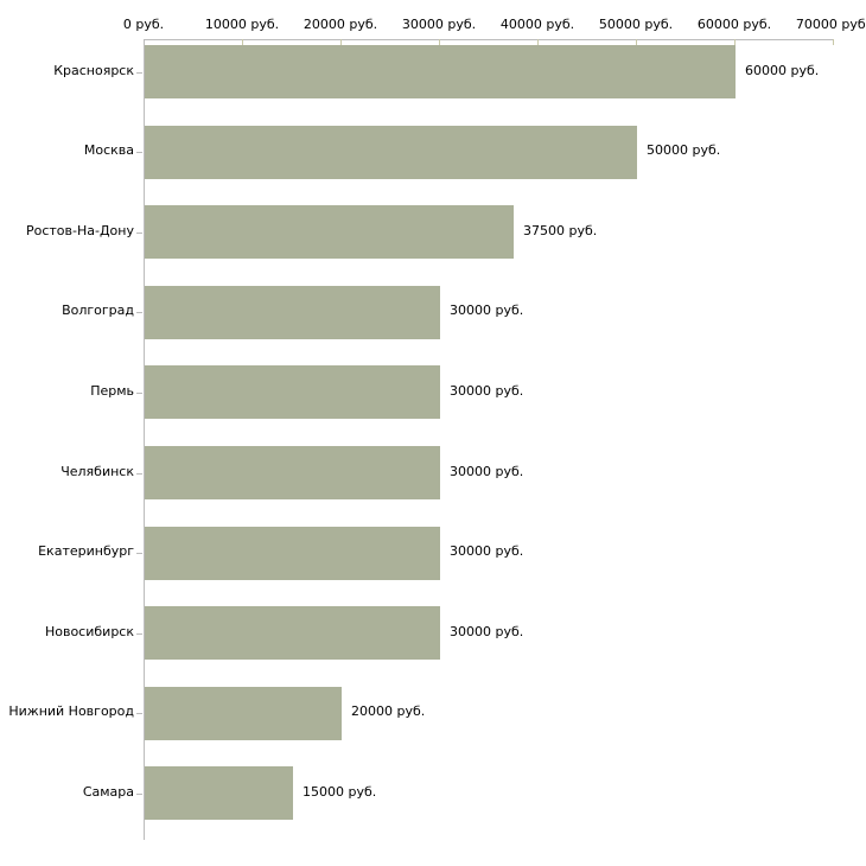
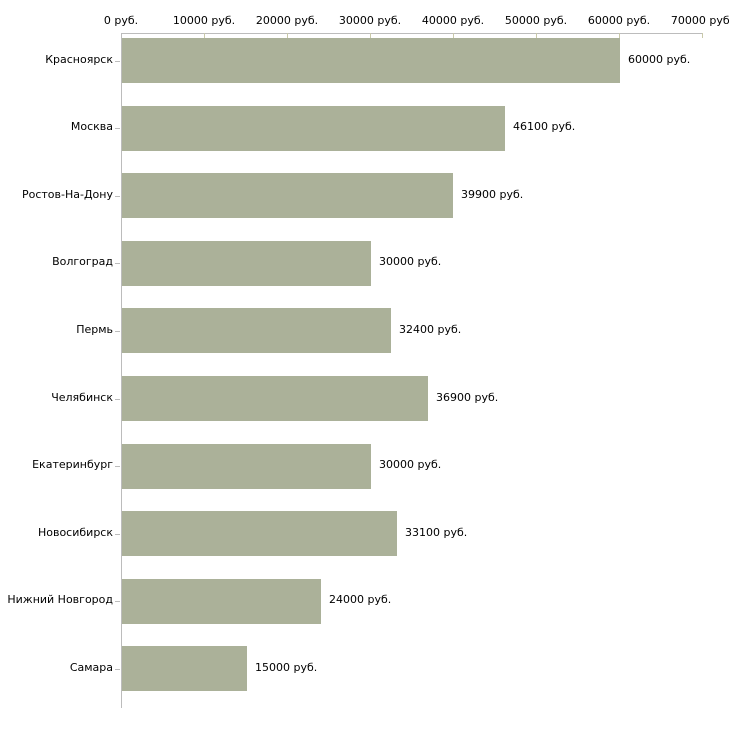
Москва: 50000 -> 46100
Ростов-На-Дону: 37500 -> 39900
Пермь: 30000 -> 32400
Челябинск: 30000 -> 36900
Новосибирск: 30000 -> 33100
Нижний Новгород: 20000 -> 24000
